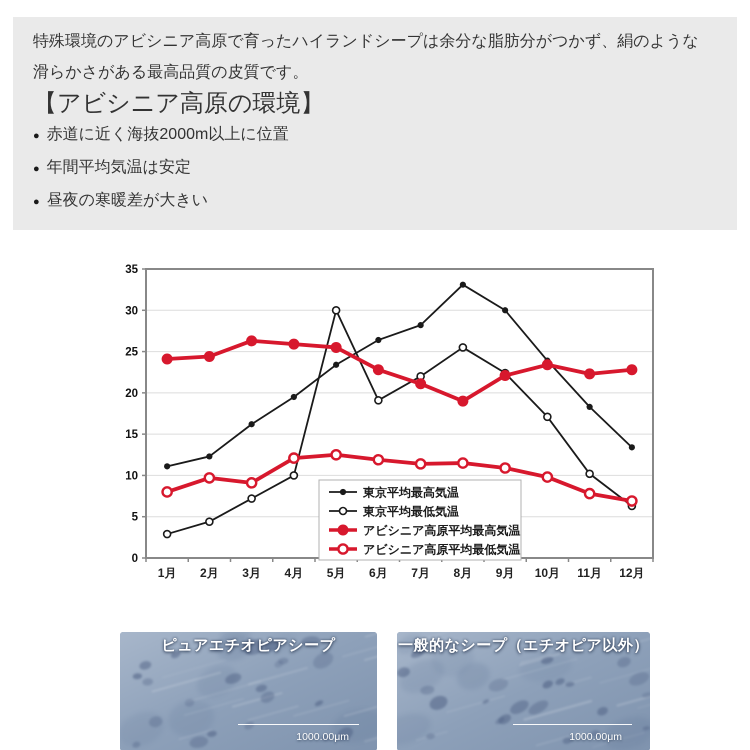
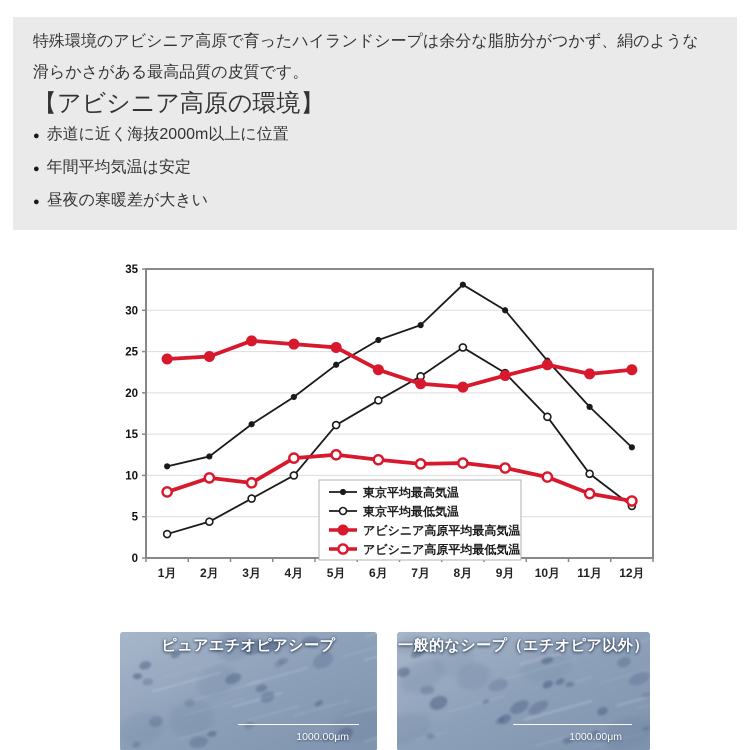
東京平均最低気温/5月: 30 -> 16
アビシニア高原平均最高気温/8月: 19 -> 21
